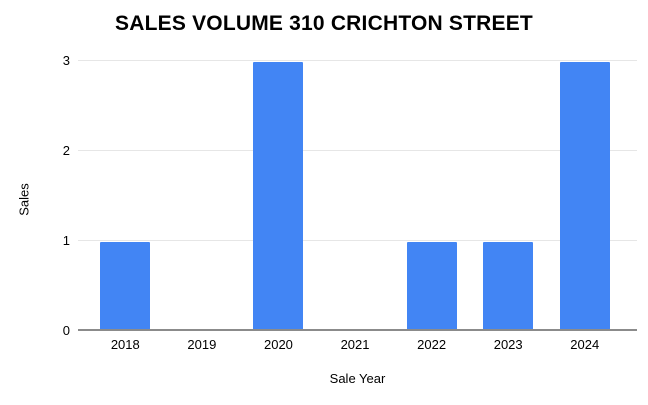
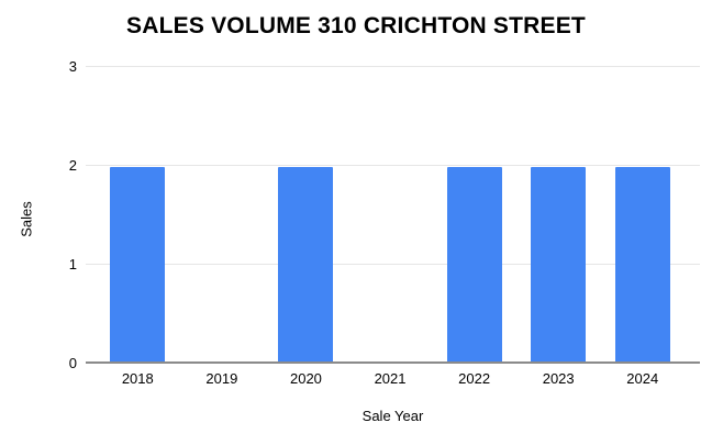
2018: 1 -> 2
2020: 3 -> 2
2022: 1 -> 2
2023: 1 -> 2
2024: 3 -> 2
